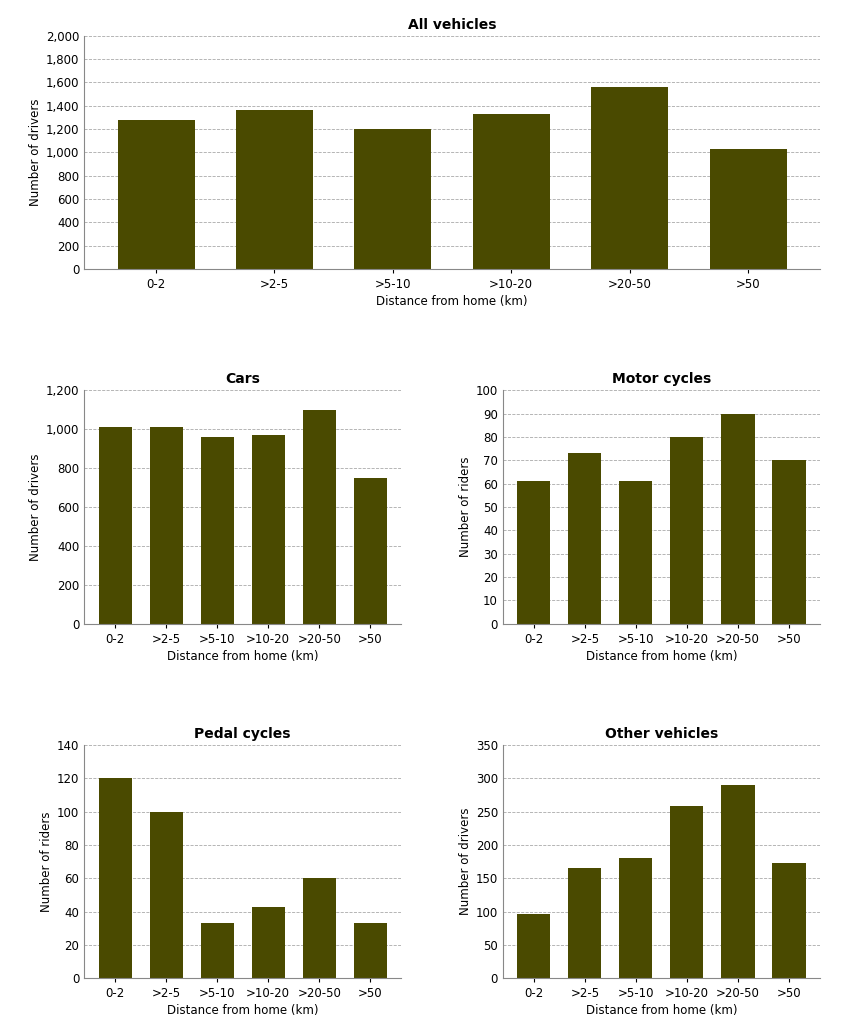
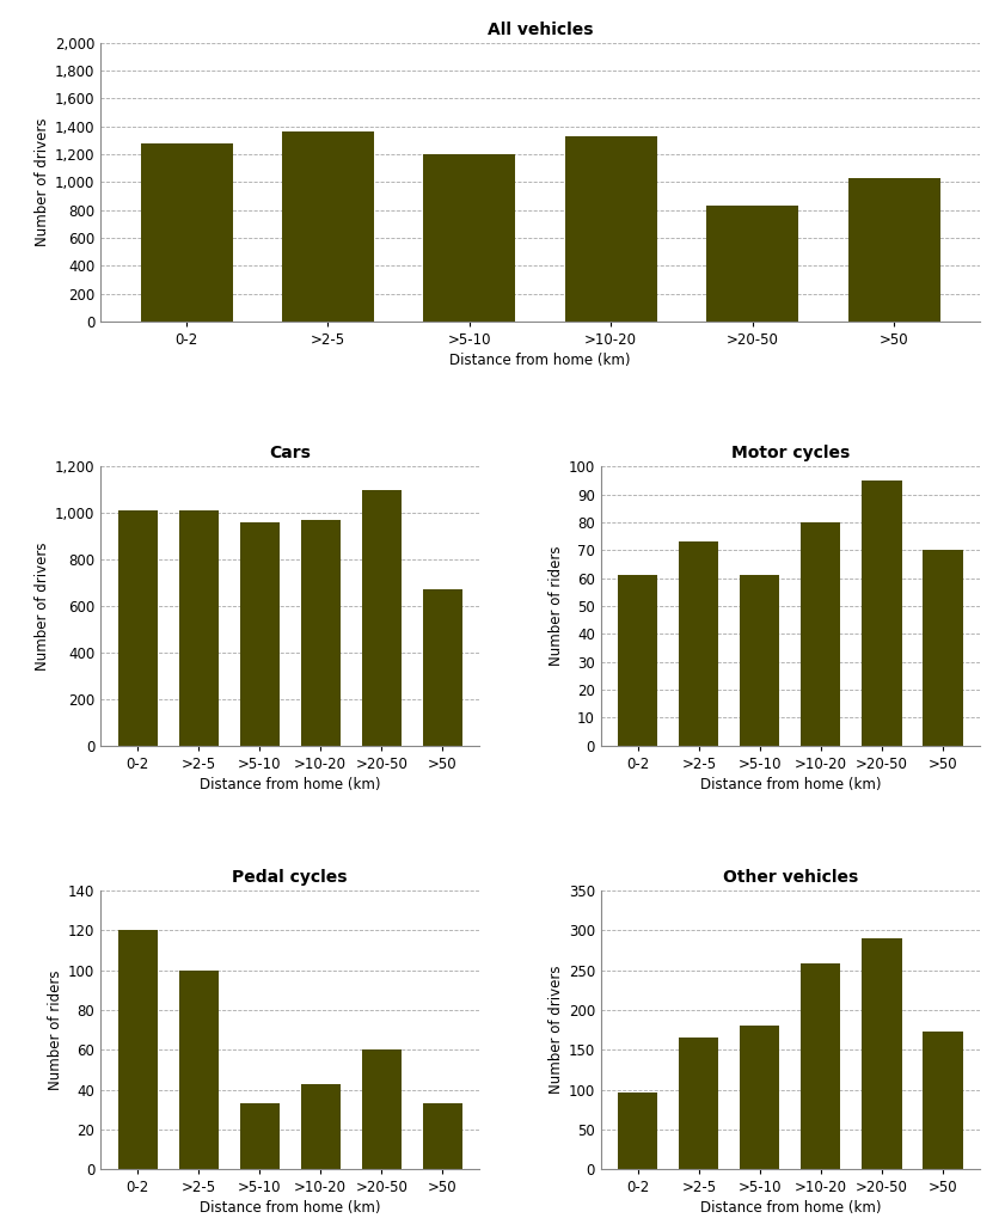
All vehicles/>20-50: 1,560 -> 830
Cars/>50: 750 -> 670
Motor cycles/>20-50: 90 -> 95
